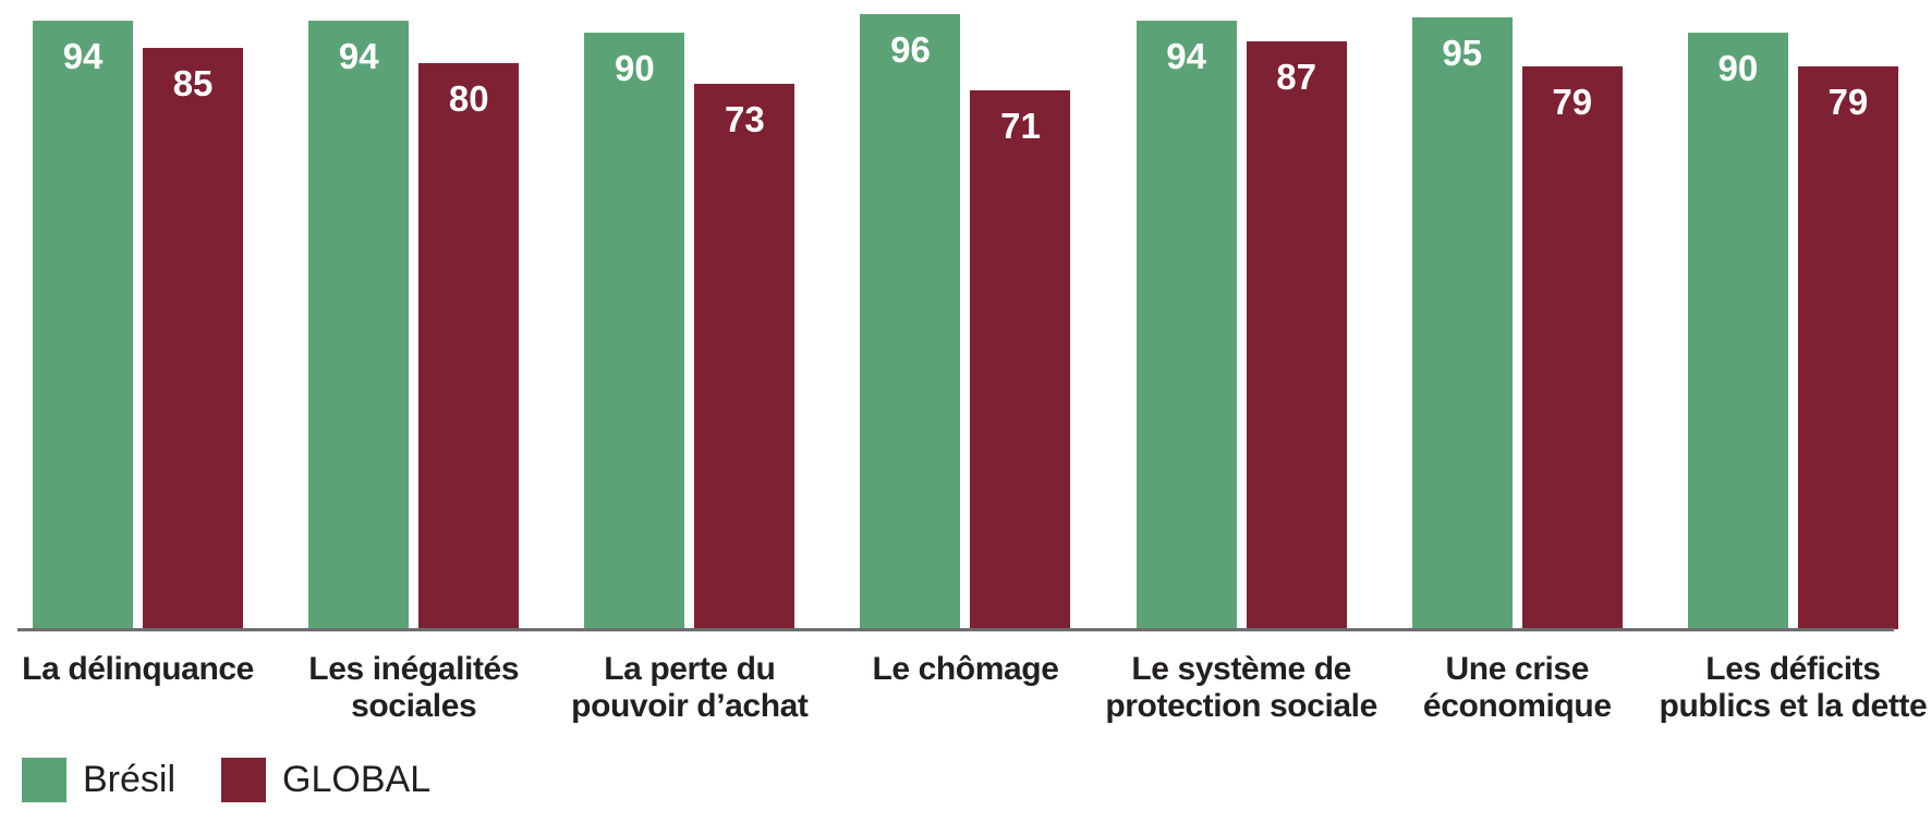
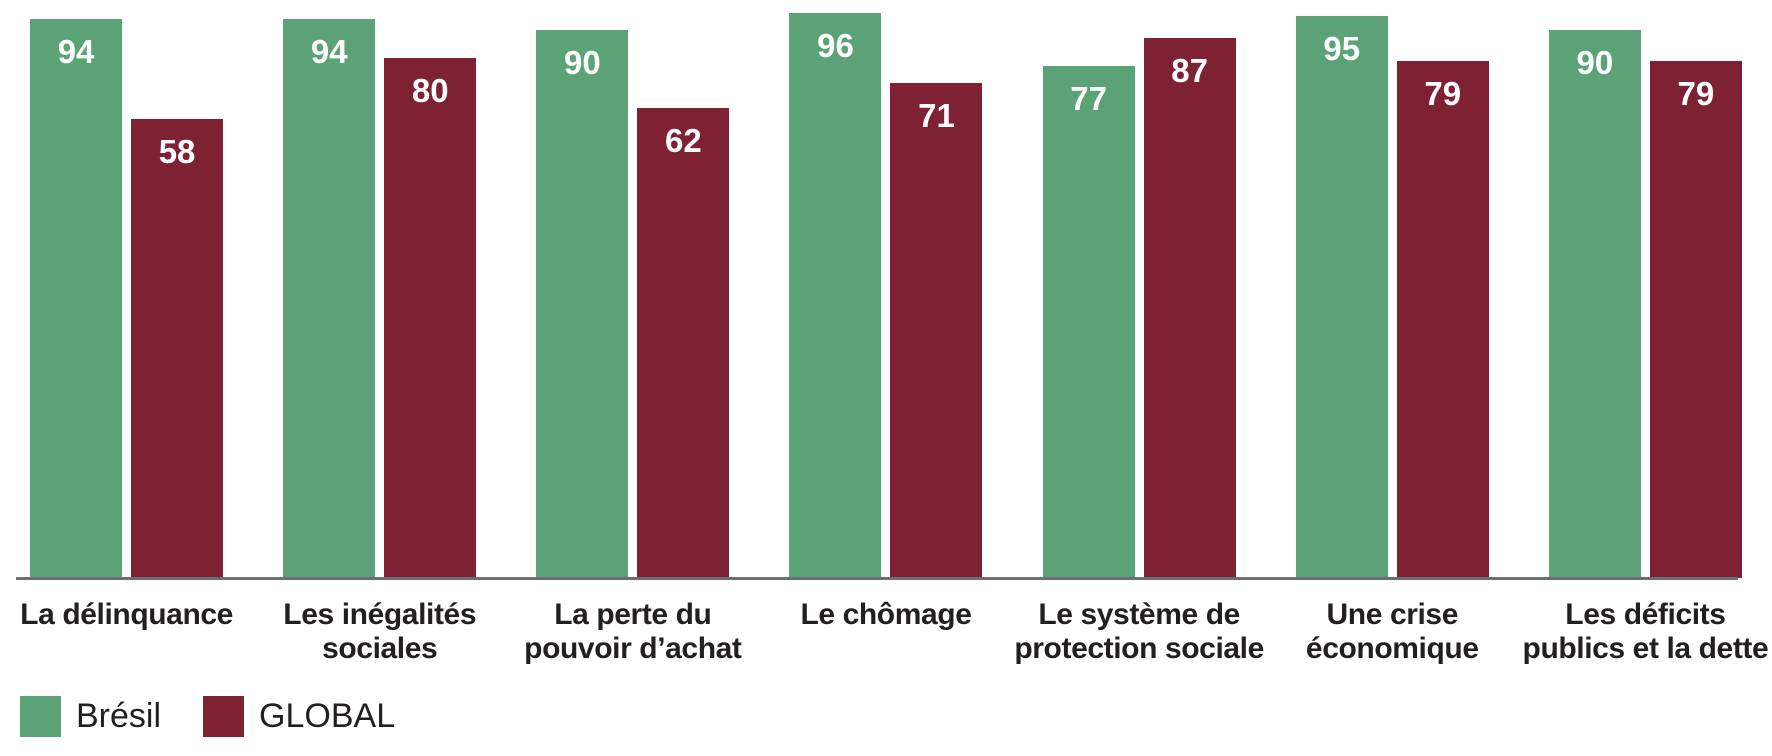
GLOBAL/La délinquance: 85 -> 58
GLOBAL/La perte du pouvoir d’achat: 73 -> 62
Brésil/Le système de protection sociale: 94 -> 77
